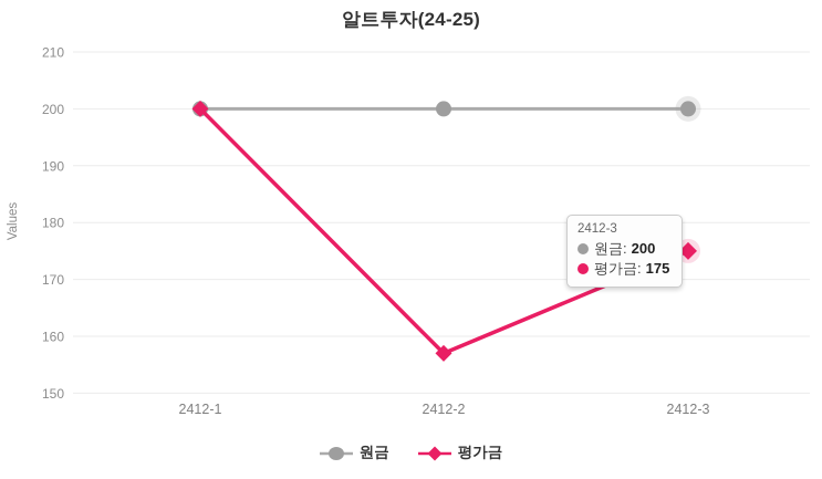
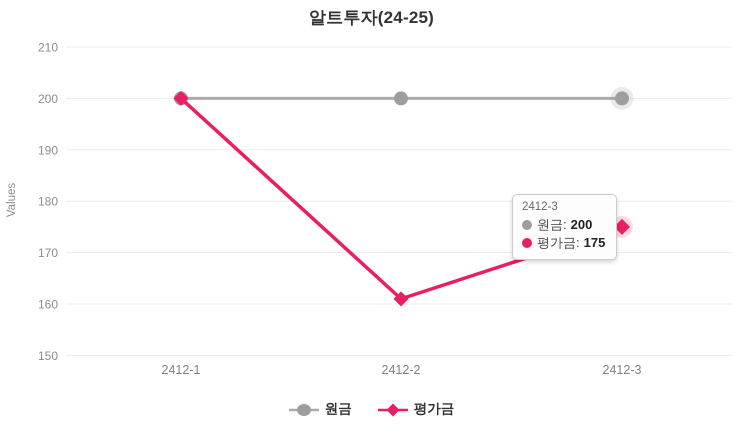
평가금/2412-2: 157 -> 161
